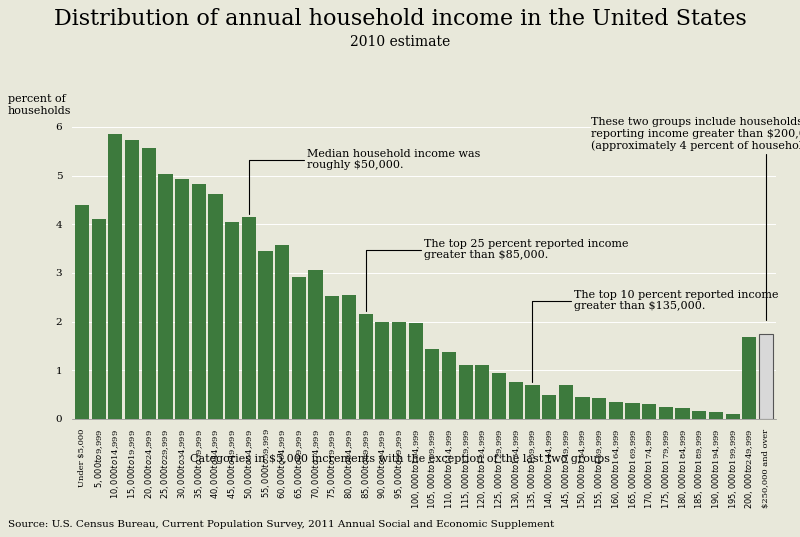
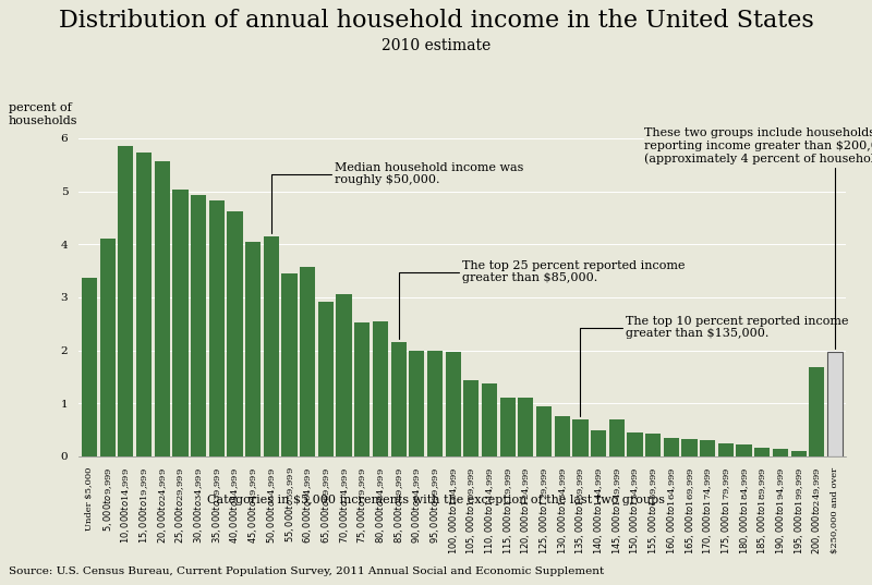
Under $5,000: 4.40 -> 3.37
$250,000 and over: 1.75 -> 1.98
